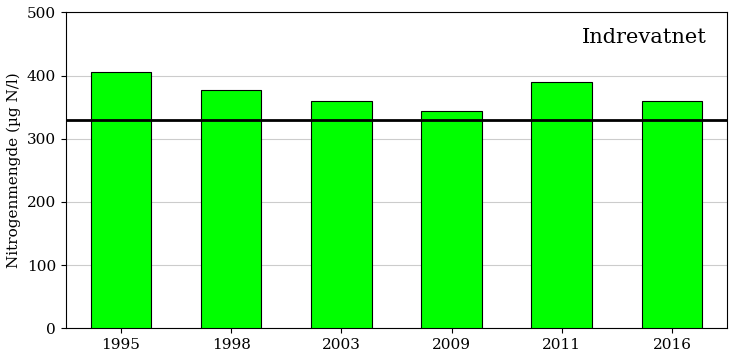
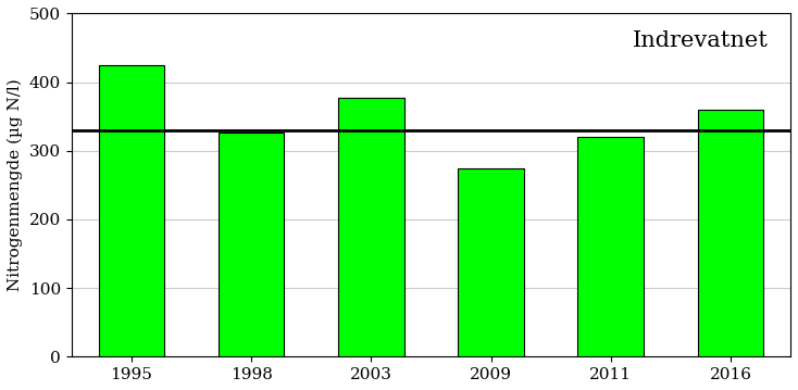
1995: 405 -> 424
1998: 378 -> 326
2003: 360 -> 378
2009: 344 -> 274
2011: 390 -> 320
